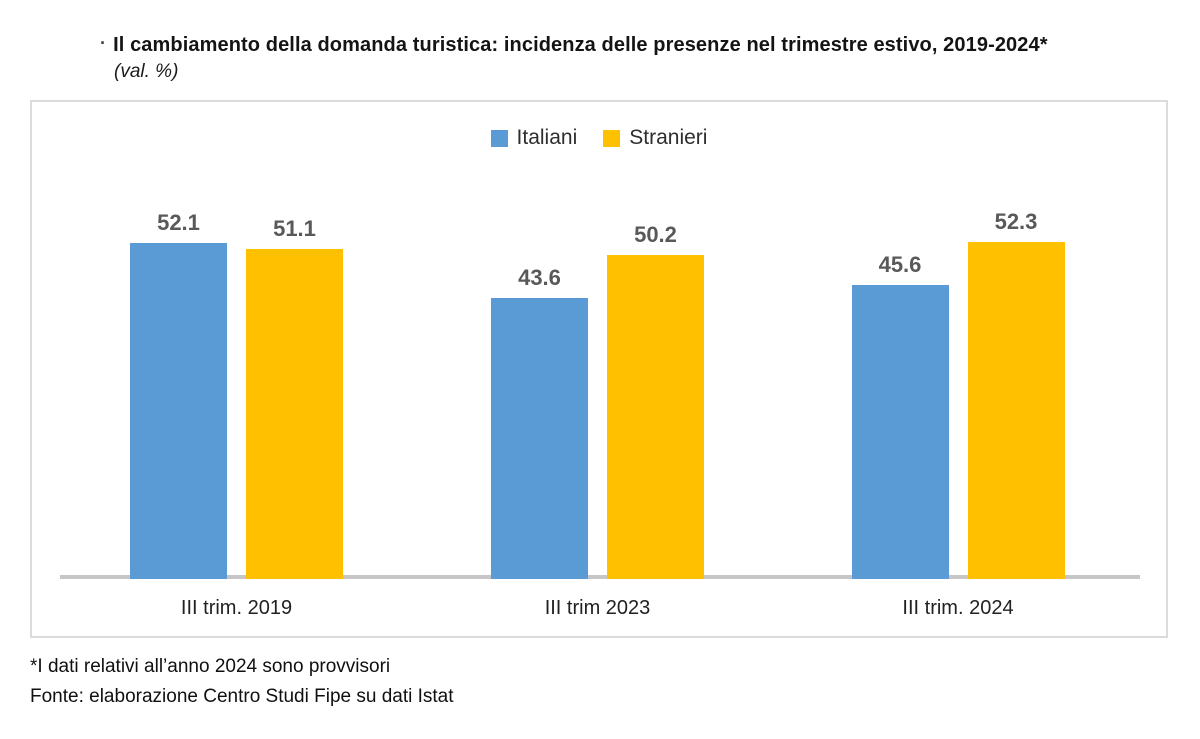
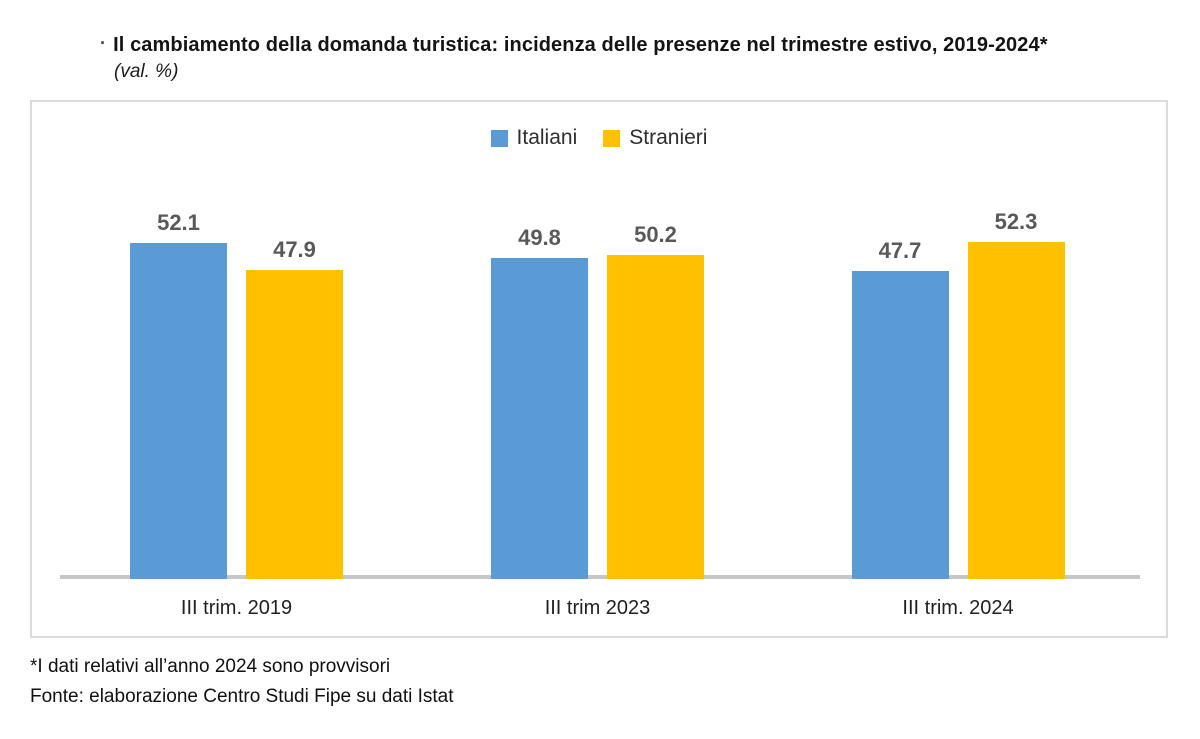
Stranieri/III trim. 2019: 51.1 -> 47.9
Italiani/III trim 2023: 43.6 -> 49.8
Italiani/III trim. 2024: 45.6 -> 47.7
